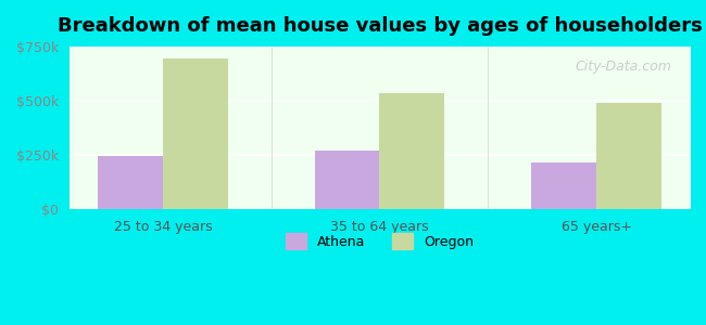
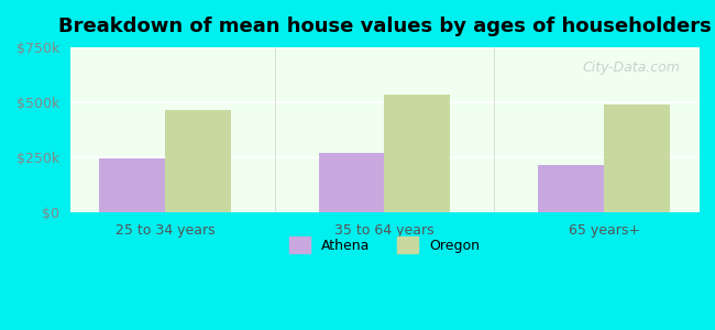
Oregon/25 to 34 years: $695k -> $465k
